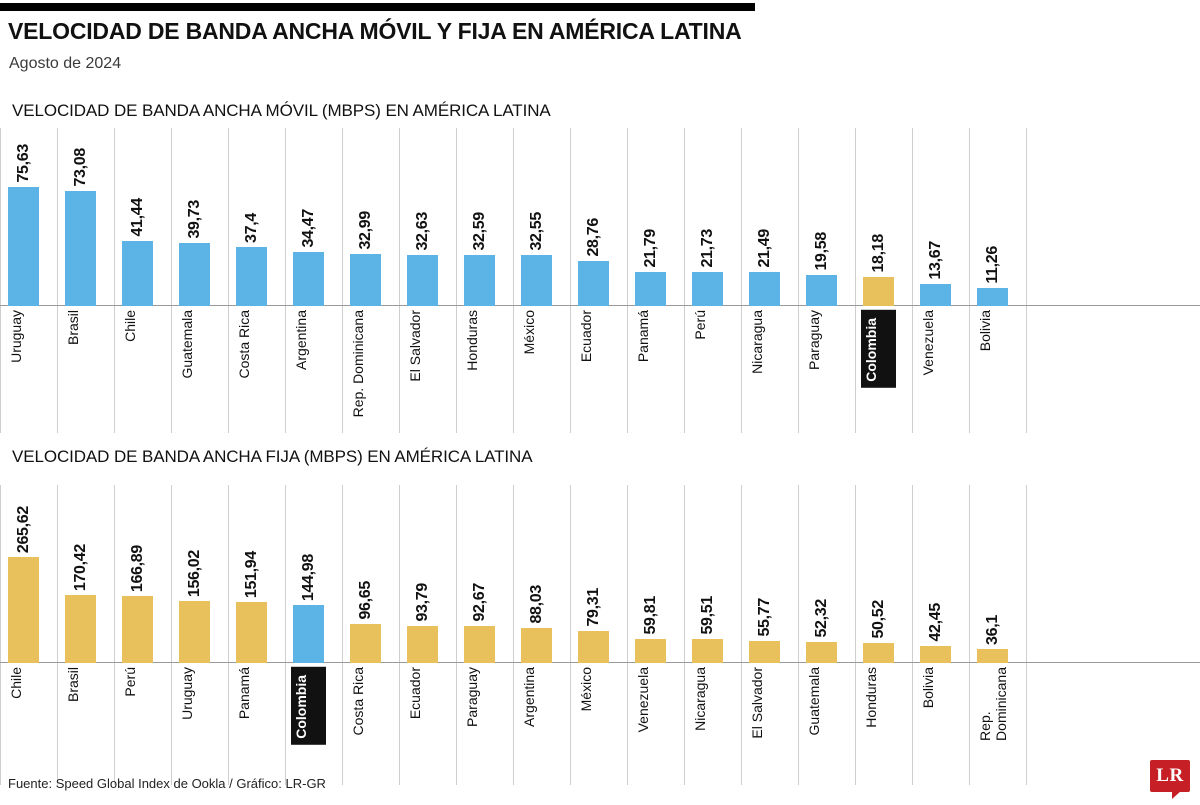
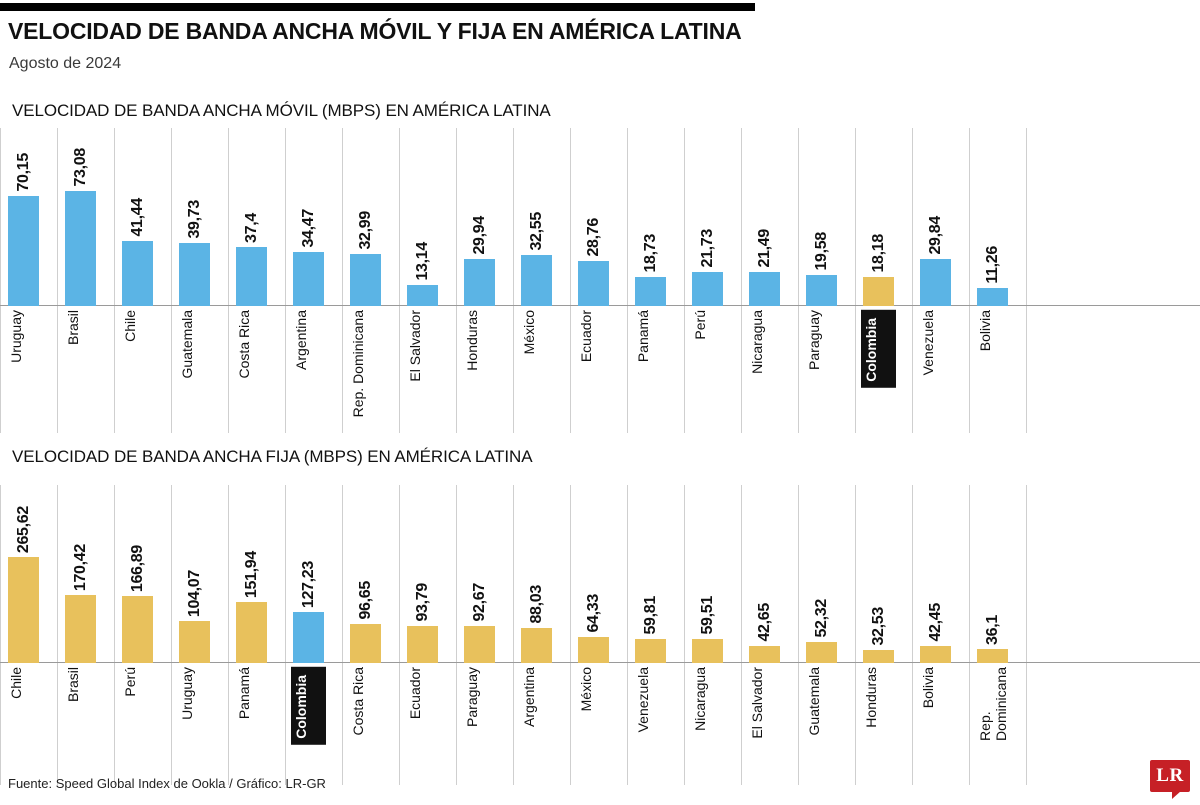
VELOCIDAD DE BANDA ANCHA MÓVIL (MBPS) EN AMÉRICA LATINA/Uruguay: 75,63 -> 70,15
VELOCIDAD DE BANDA ANCHA MÓVIL (MBPS) EN AMÉRICA LATINA/El Salvador: 32,63 -> 13,14
VELOCIDAD DE BANDA ANCHA MÓVIL (MBPS) EN AMÉRICA LATINA/Honduras: 32,59 -> 29,94
VELOCIDAD DE BANDA ANCHA MÓVIL (MBPS) EN AMÉRICA LATINA/Panamá: 21,79 -> 18,73
VELOCIDAD DE BANDA ANCHA MÓVIL (MBPS) EN AMÉRICA LATINA/Venezuela: 13,67 -> 29,84
VELOCIDAD DE BANDA ANCHA FIJA (MBPS) EN AMÉRICA LATINA/Uruguay: 156,02 -> 104,07
VELOCIDAD DE BANDA ANCHA FIJA (MBPS) EN AMÉRICA LATINA/Colombia: 144,98 -> 127,23
VELOCIDAD DE BANDA ANCHA FIJA (MBPS) EN AMÉRICA LATINA/México: 79,31 -> 64,33
VELOCIDAD DE BANDA ANCHA FIJA (MBPS) EN AMÉRICA LATINA/El Salvador: 55,77 -> 42,65
VELOCIDAD DE BANDA ANCHA FIJA (MBPS) EN AMÉRICA LATINA/Honduras: 50,52 -> 32,53
